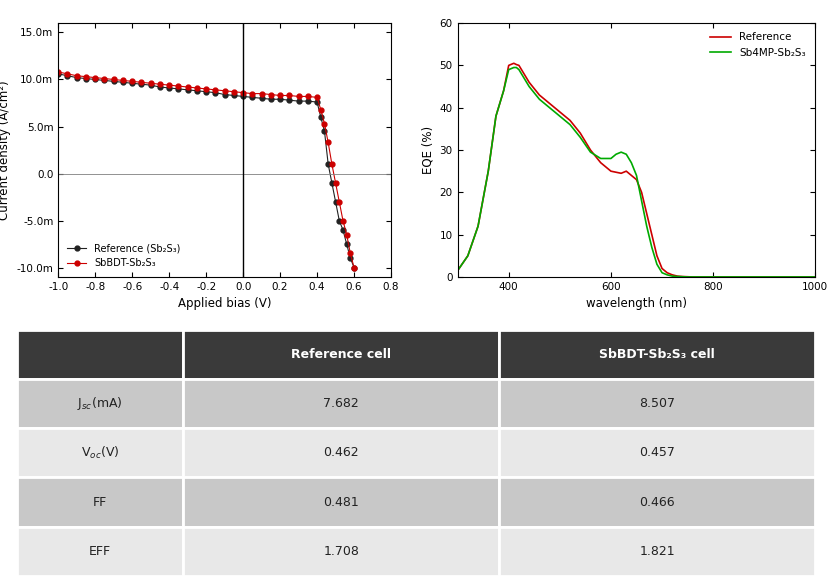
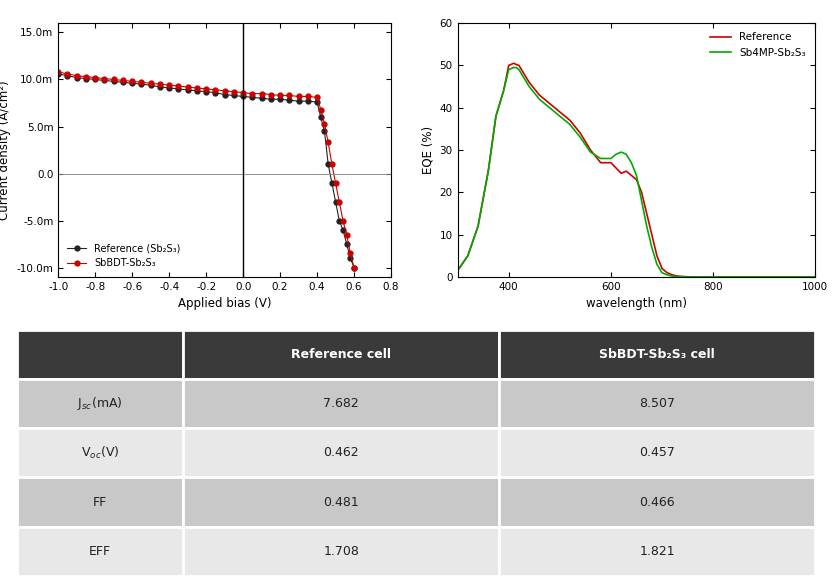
Reference/600: 25.0 -> 27.0
